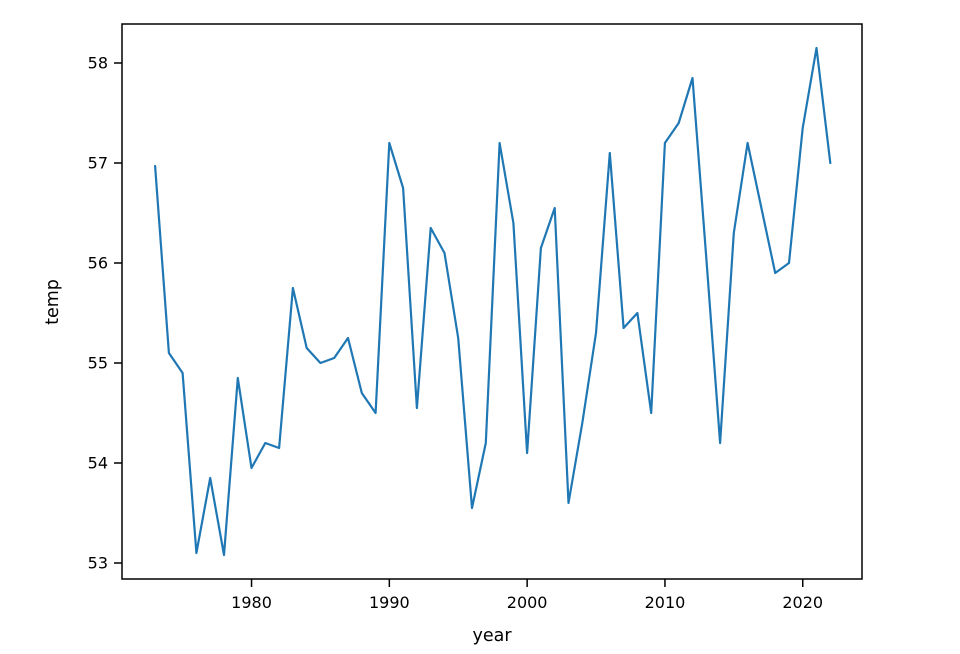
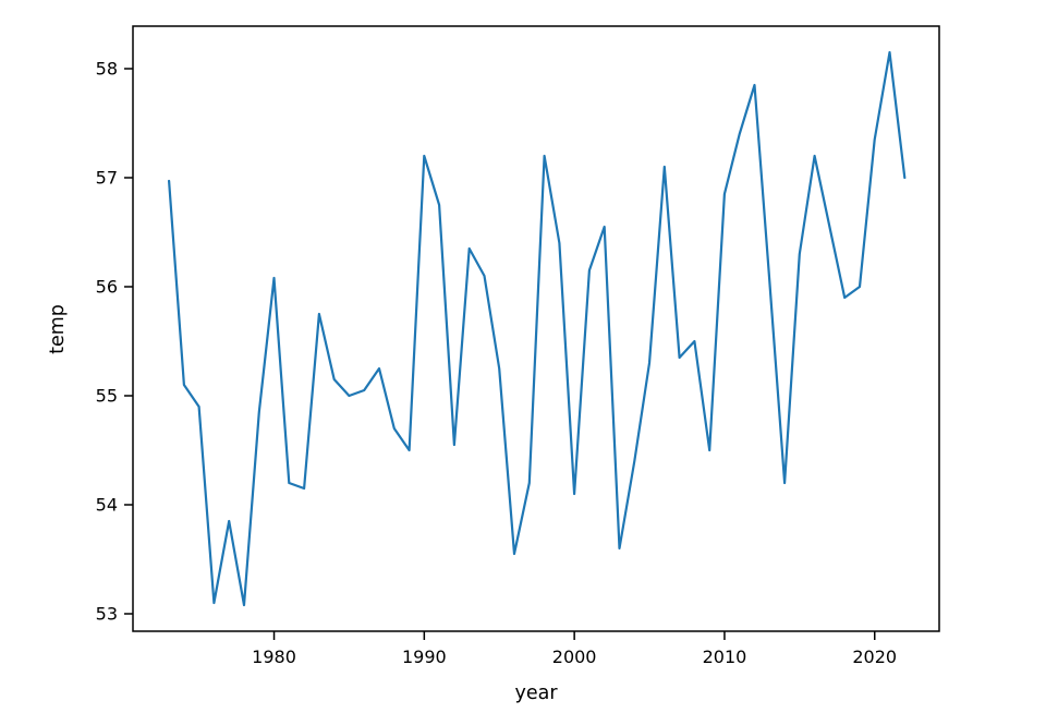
1980: 53.95 -> 56.08
2010: 57.20 -> 56.85
